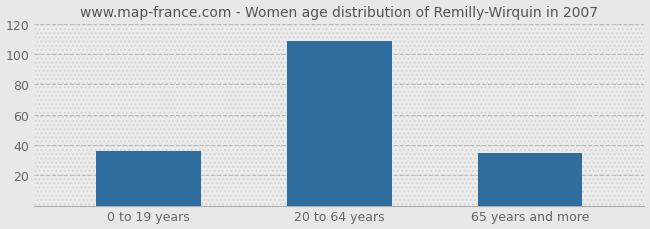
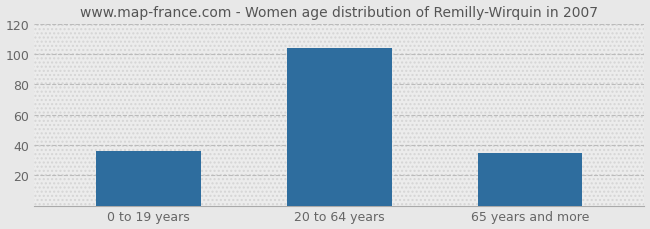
20 to 64 years: 109 -> 104
